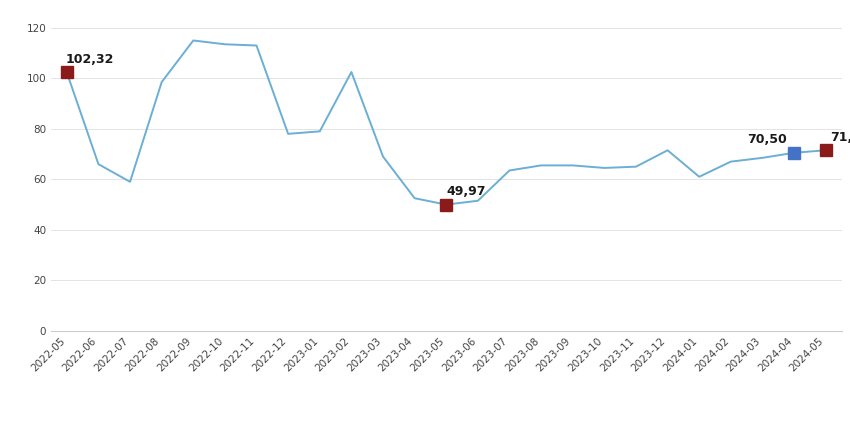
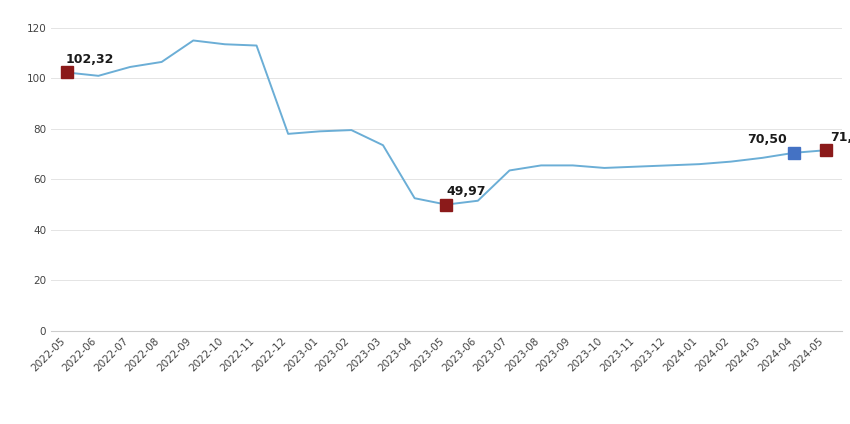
2022-06: 66.0 -> 101.0
2022-07: 59.0 -> 104.5
2022-08: 98.5 -> 106.5
2023-02: 102.5 -> 79.5
2023-03: 69.0 -> 73.5
2023-12: 71.5 -> 65.5
2024-01: 61.0 -> 66.0
